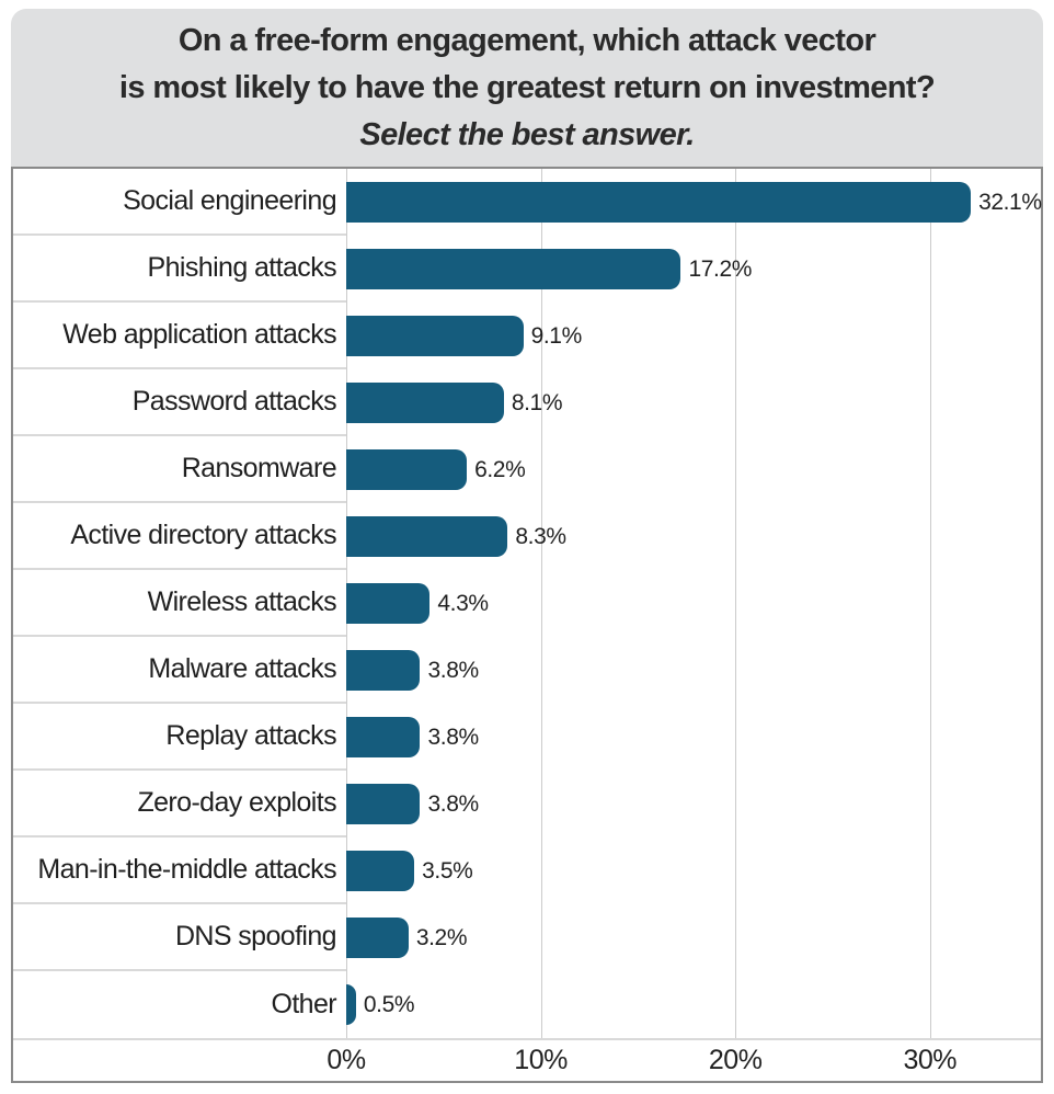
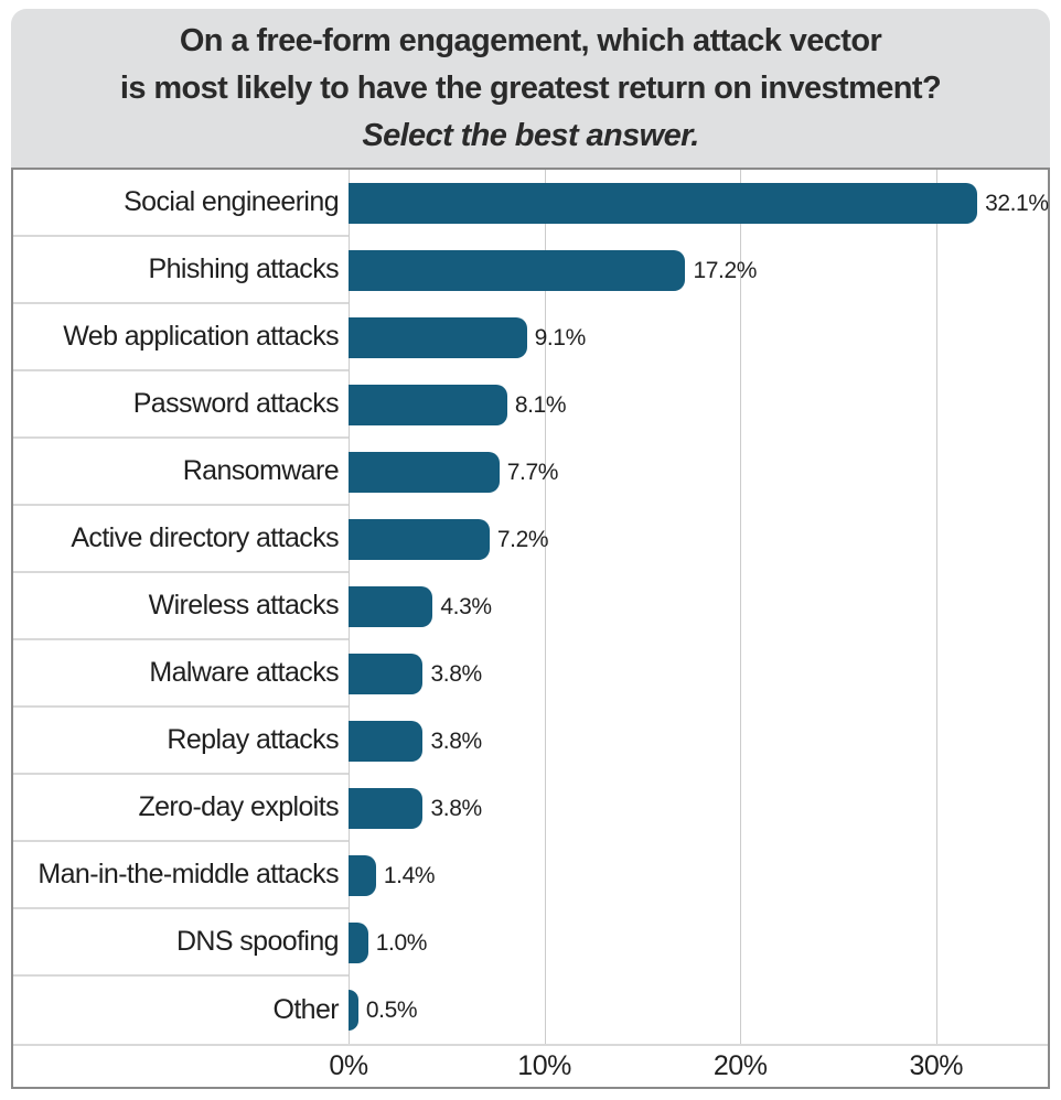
Ransomware: 6.2% -> 7.7%
Active directory attacks: 8.3% -> 7.2%
Man-in-the-middle attacks: 3.5% -> 1.4%
DNS spoofing: 3.2% -> 1.0%
